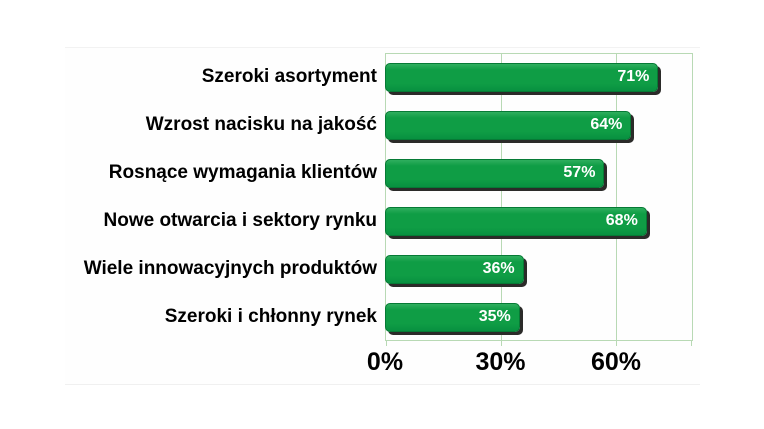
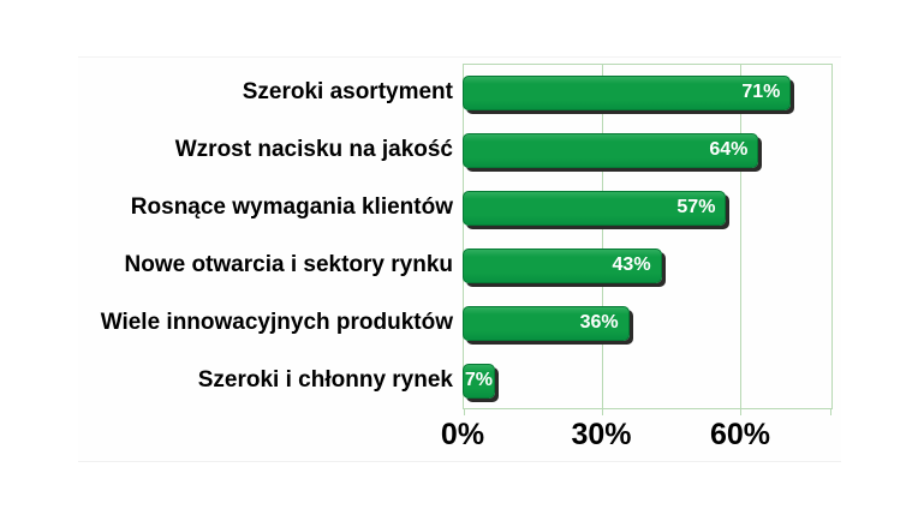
Nowe otwarcia i sektory rynku: 68% -> 43%
Szeroki i chłonny rynek: 35% -> 7%
